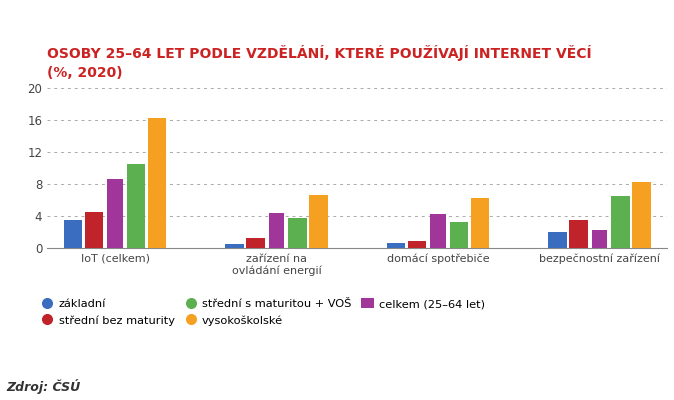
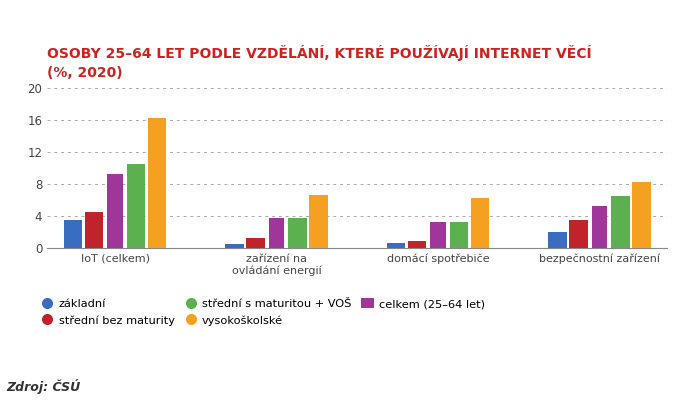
celkem (25–64 let)/IoT (celkem): 8.6 -> 9.3
celkem (25–64 let)/zařízení na ovládání energií: 4.4 -> 3.7
celkem (25–64 let)/domácí spotřebiče: 4.2 -> 3.3
celkem (25–64 let)/bezpečnostní zařízení: 2.2 -> 5.2
